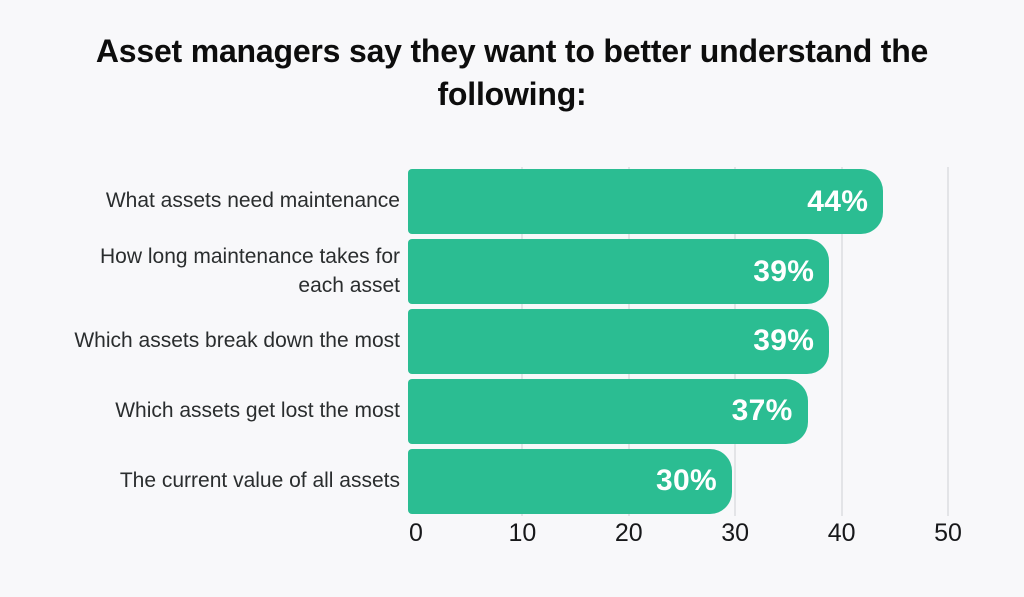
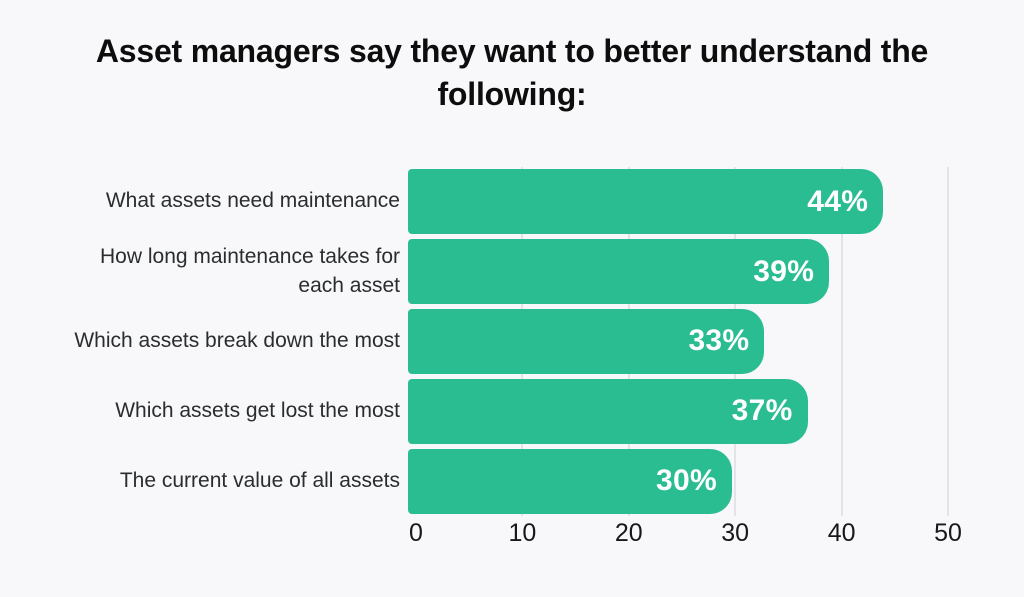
Which assets break down the most: 39% -> 33%
